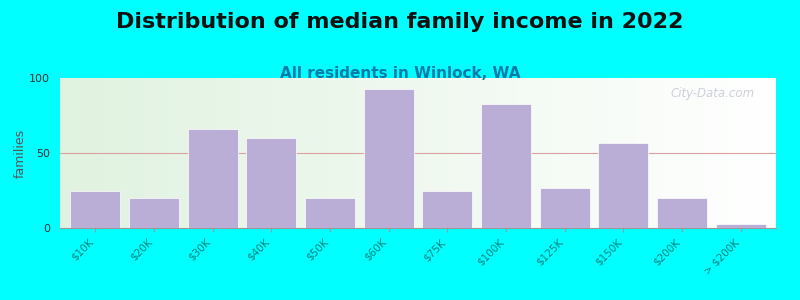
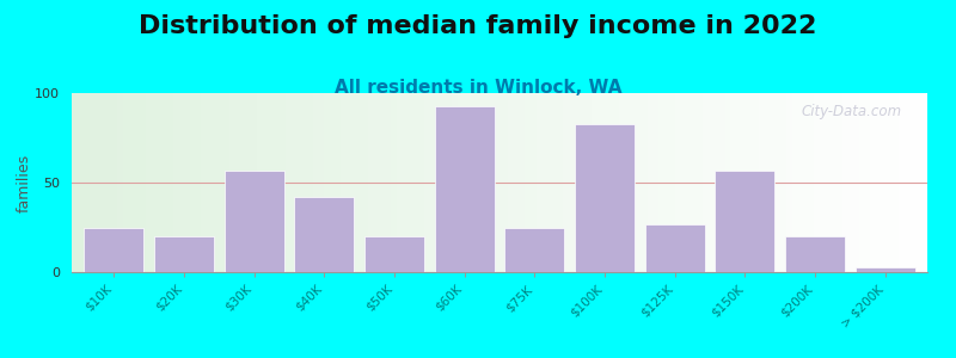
$30K: 66 -> 57
$40K: 60 -> 42
